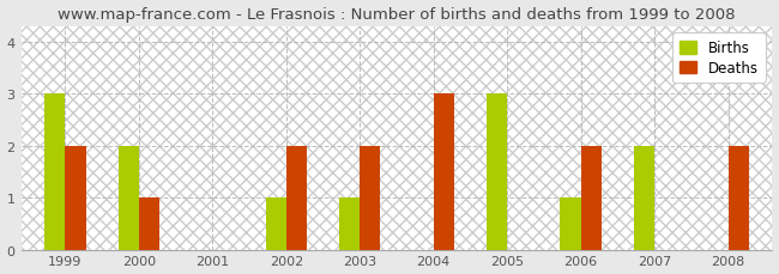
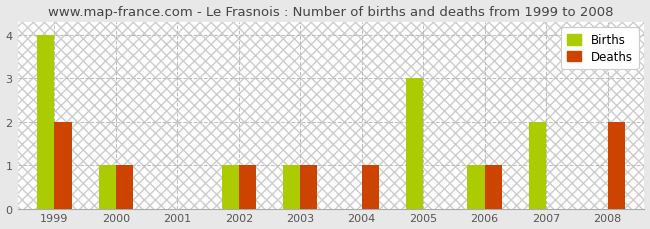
Births/1999: 3 -> 4
Births/2000: 2 -> 1
Deaths/2002: 2 -> 1
Deaths/2003: 2 -> 1
Deaths/2004: 3 -> 1
Deaths/2006: 2 -> 1
